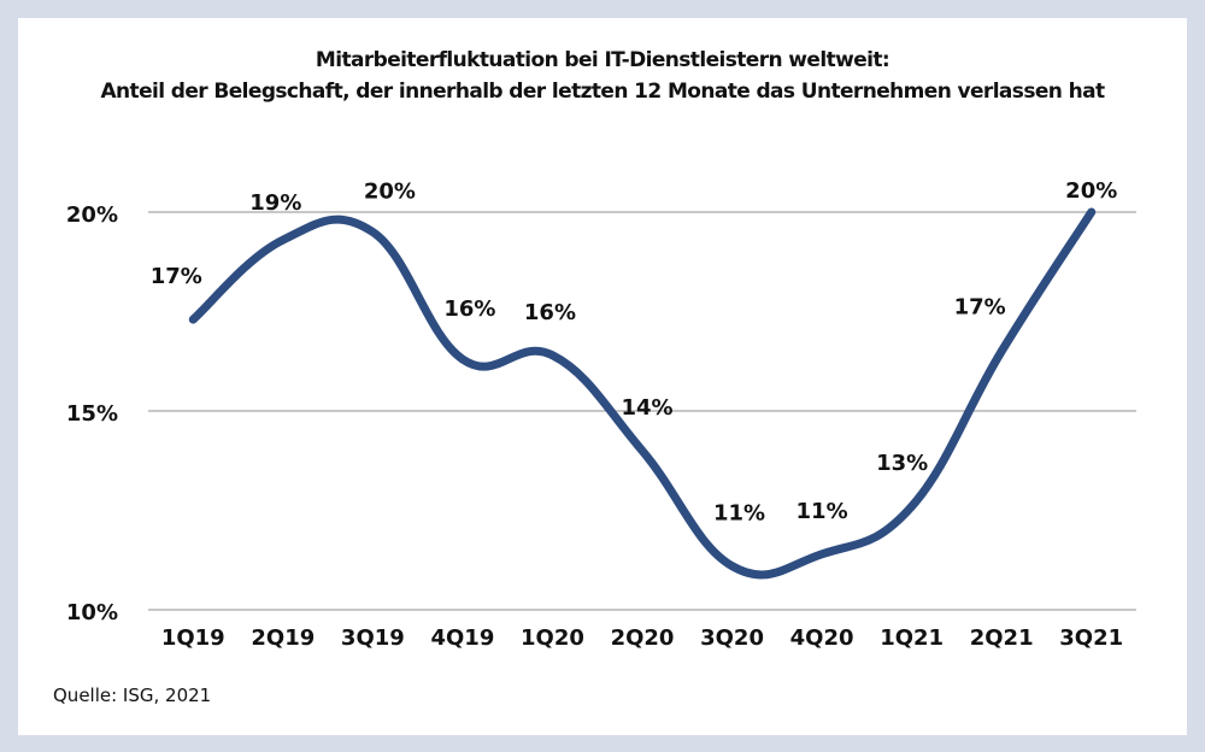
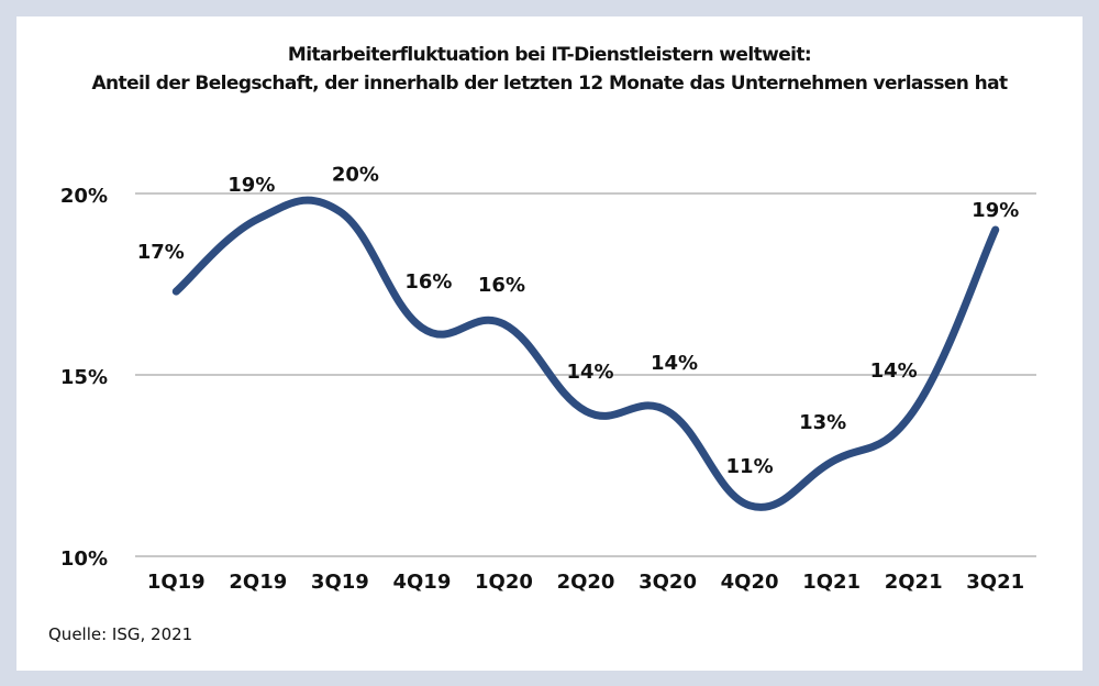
3Q20: 11% -> 14%
2Q21: 17% -> 14%
3Q21: 20% -> 19%
